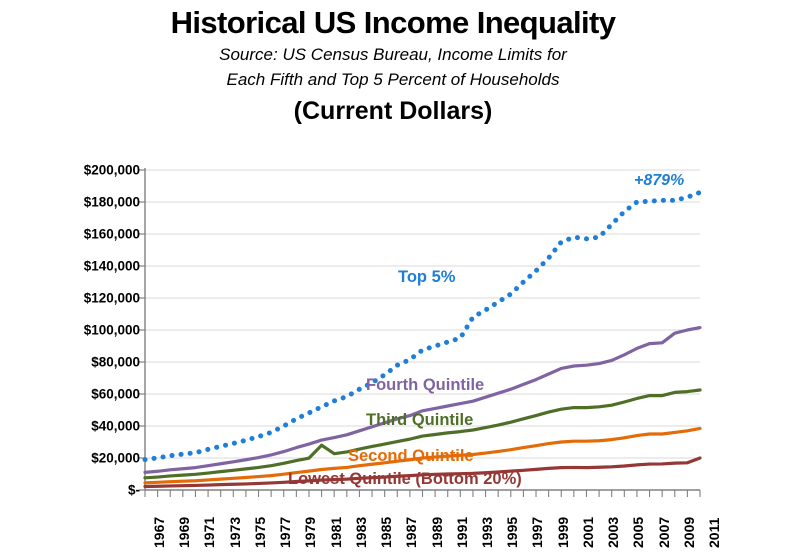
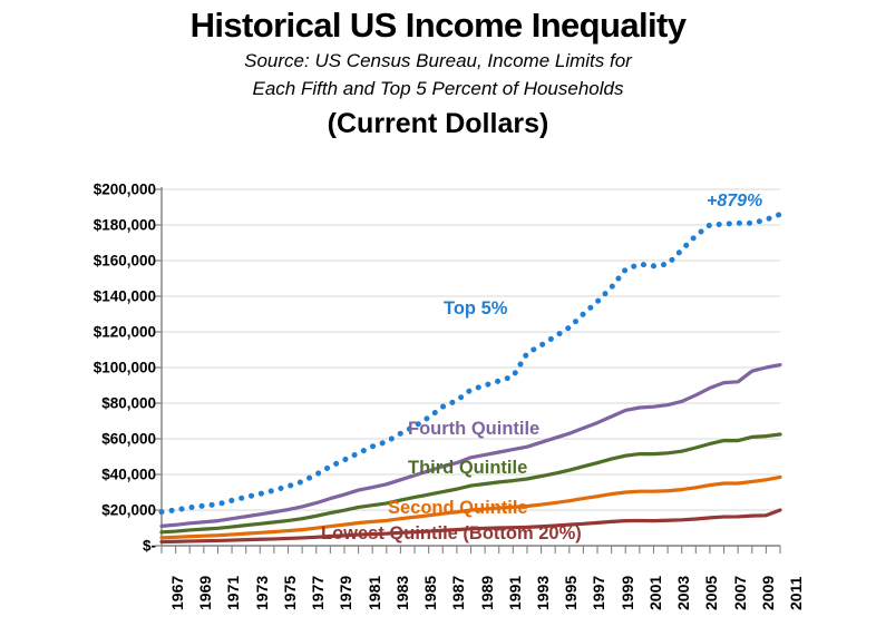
Third Quintile/1981: $28000 -> $22000
